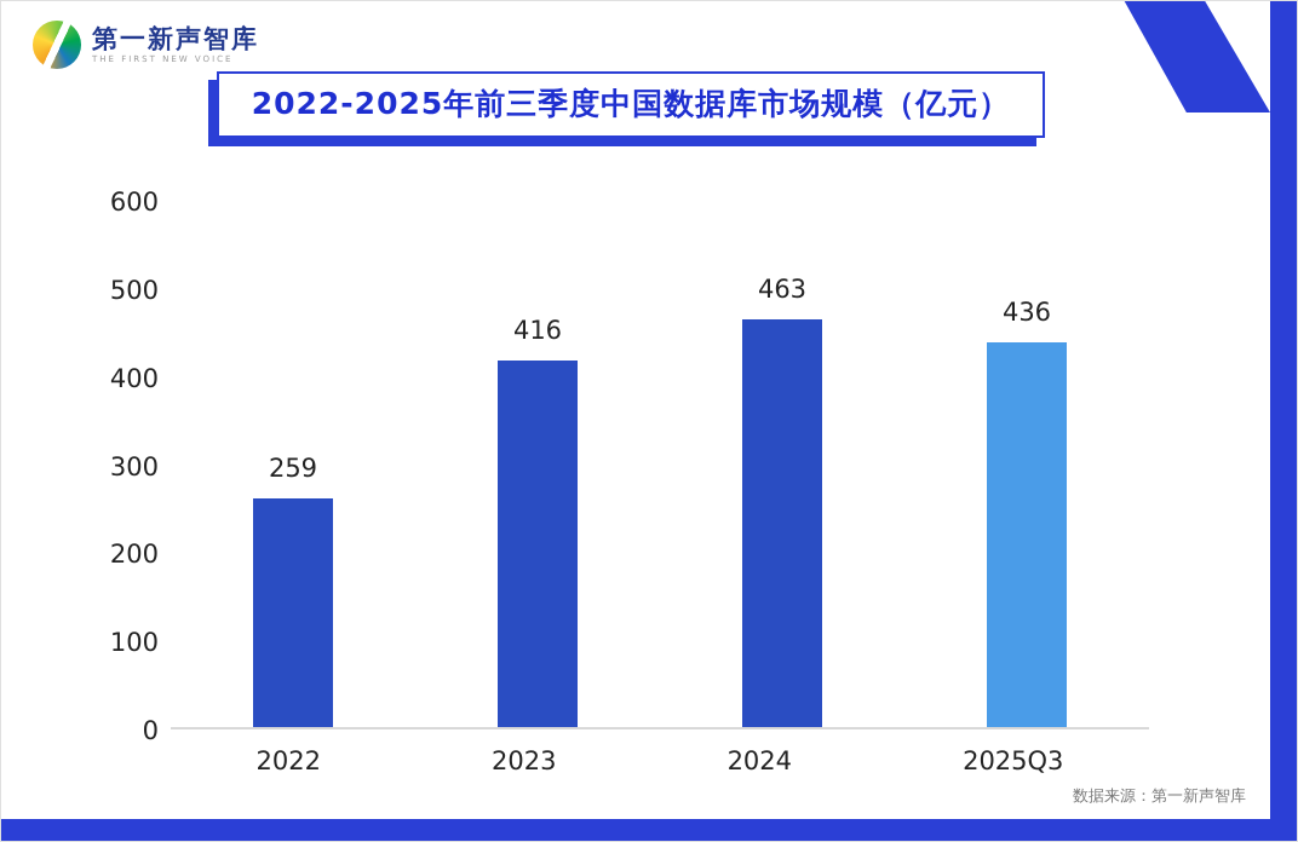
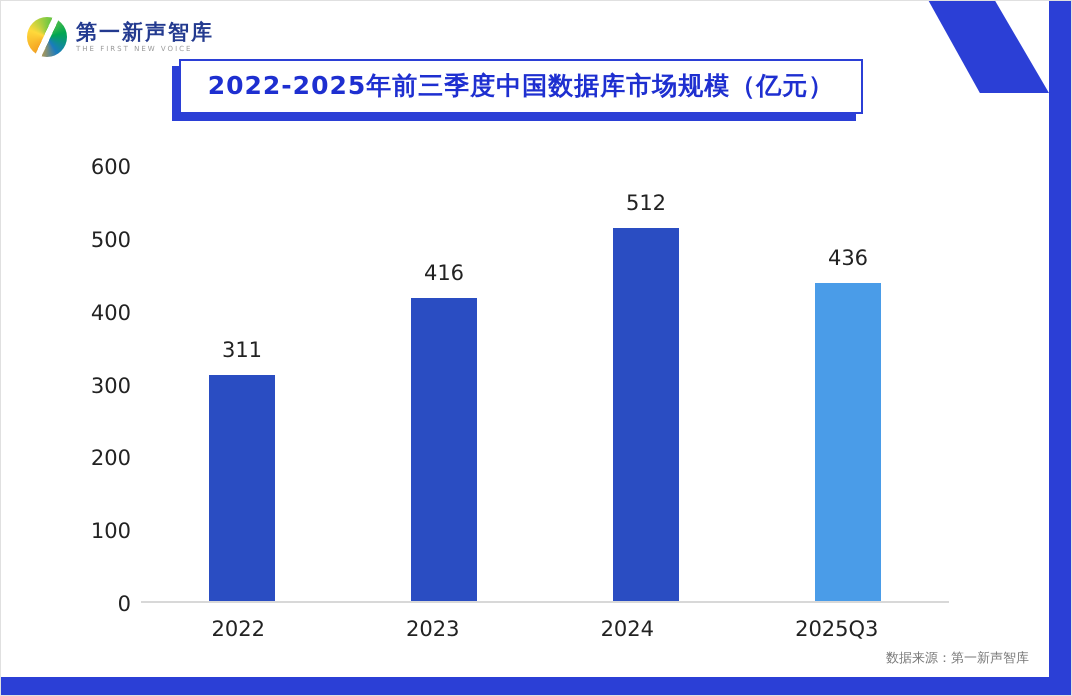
2022: 259 -> 311
2024: 463 -> 512
